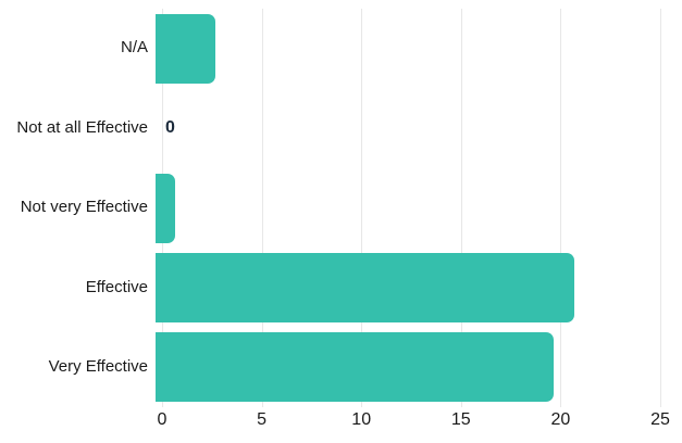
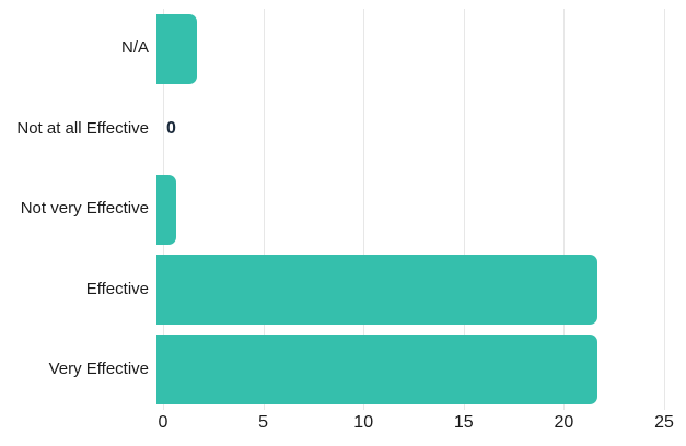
N/A: 3 -> 2
Effective: 21 -> 22
Very Effective: 20 -> 22
